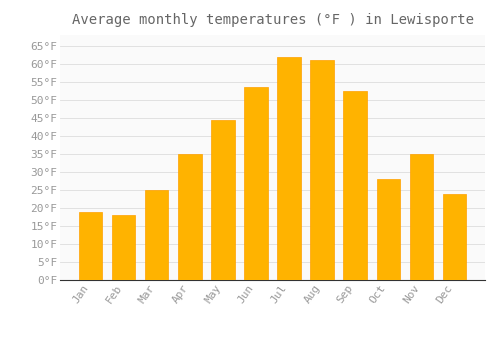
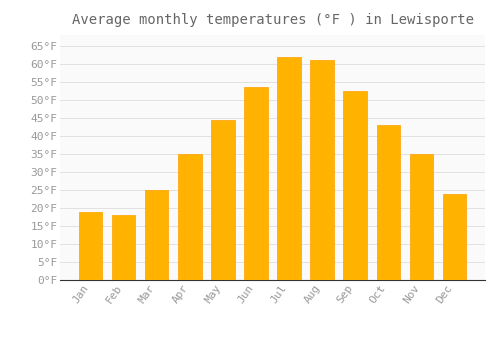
Oct: 28.0°F -> 43.0°F
